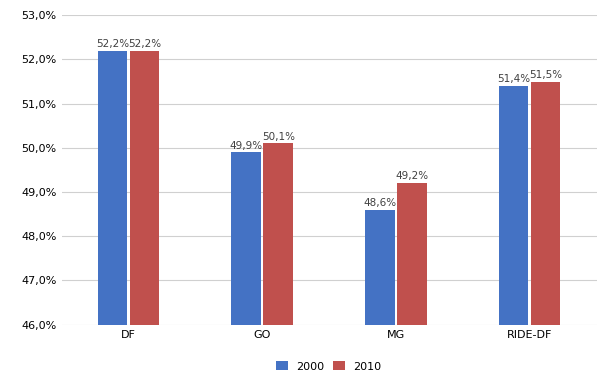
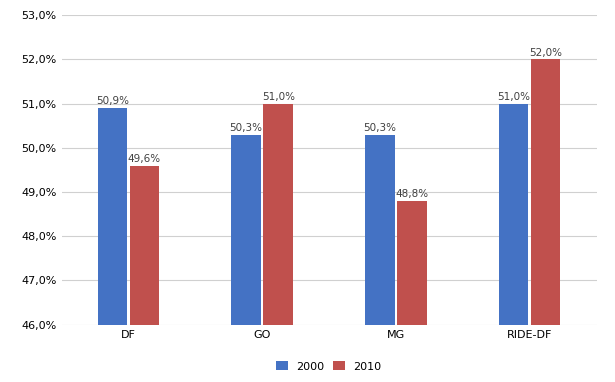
2000/DF: 52,2% -> 50,9%
2010/DF: 52,2% -> 49,6%
2000/GO: 49,9% -> 50,3%
2010/GO: 50,1% -> 51,0%
2000/MG: 48,6% -> 50,3%
2010/MG: 49,2% -> 48,8%
2000/RIDE-DF: 51,4% -> 51,0%
2010/RIDE-DF: 51,5% -> 52,0%
